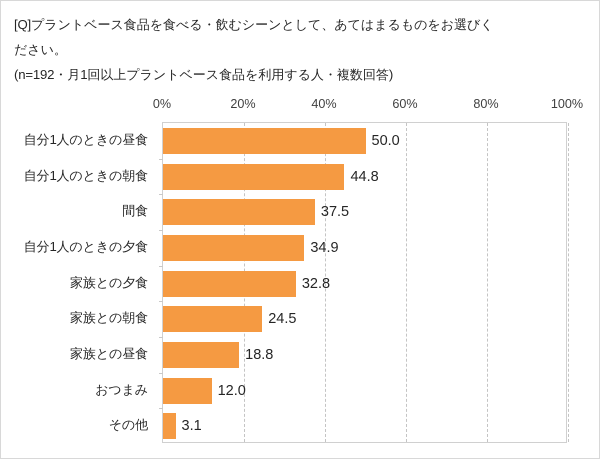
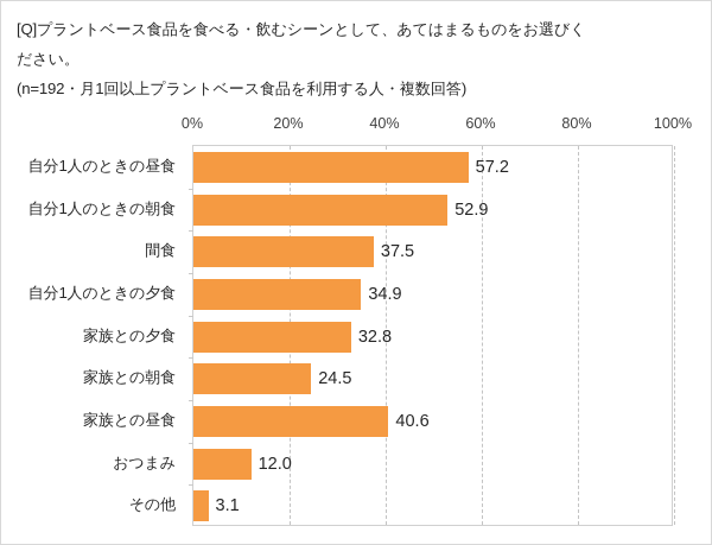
自分1人のときの昼食: 50.0 -> 57.2
自分1人のときの朝食: 44.8 -> 52.9
家族との昼食: 18.8 -> 40.6
